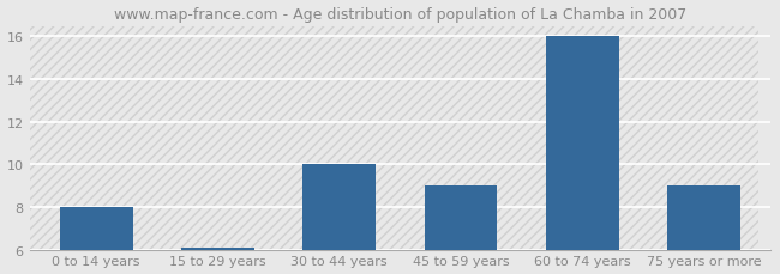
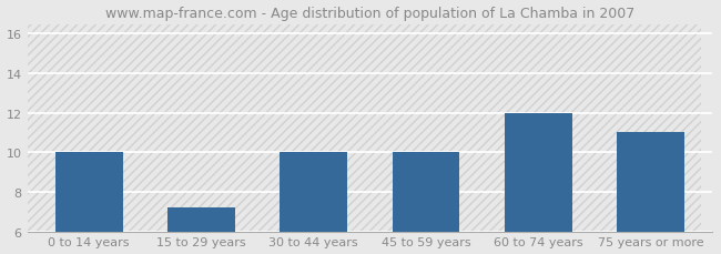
0 to 14 years: 8.0 -> 10.0
15 to 29 years: 6.1 -> 7.2
45 to 59 years: 9.0 -> 10.0
60 to 74 years: 16.0 -> 12.0
75 years or more: 9.0 -> 11.0
